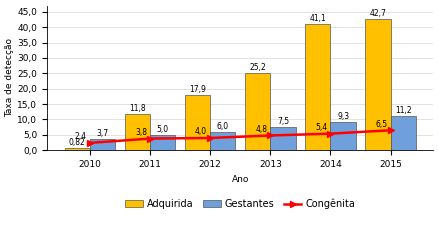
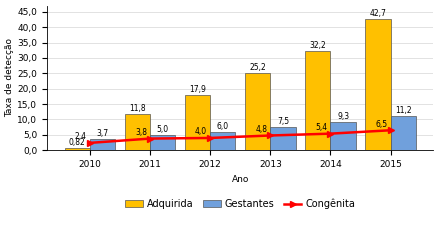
Adquirida/2014: 41,1 -> 32,2
